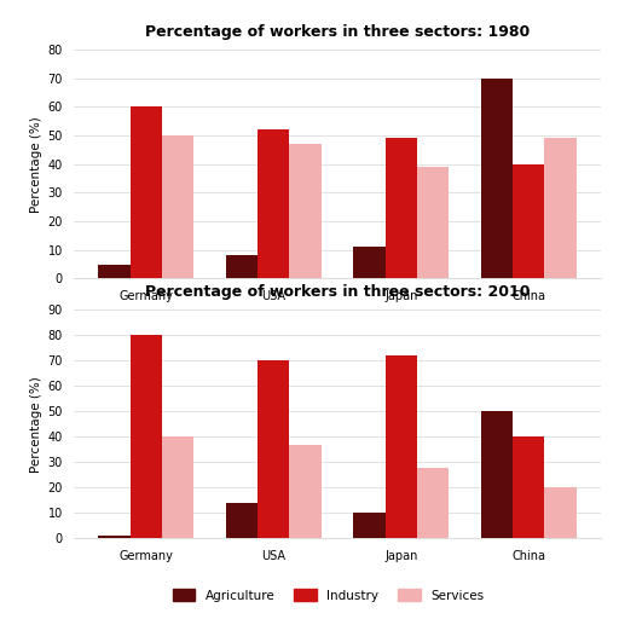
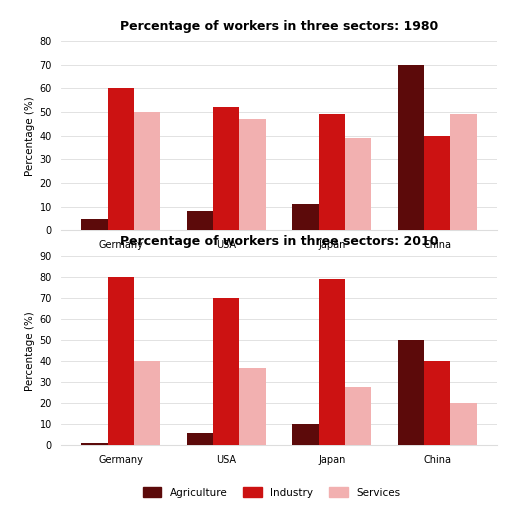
Percentage of workers in three sectors: 2010/Agriculture/USA: 14 -> 6
Percentage of workers in three sectors: 2010/Industry/Japan: 72 -> 79
